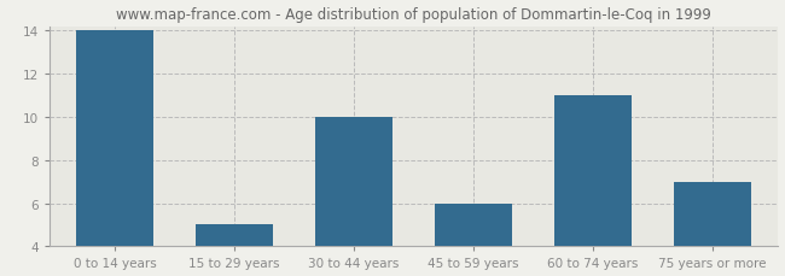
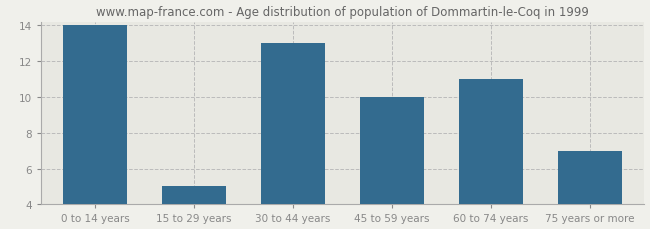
30 to 44 years: 10 -> 13
45 to 59 years: 6 -> 10
